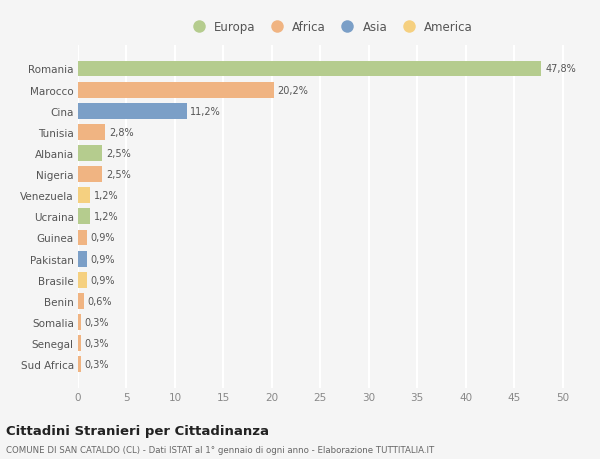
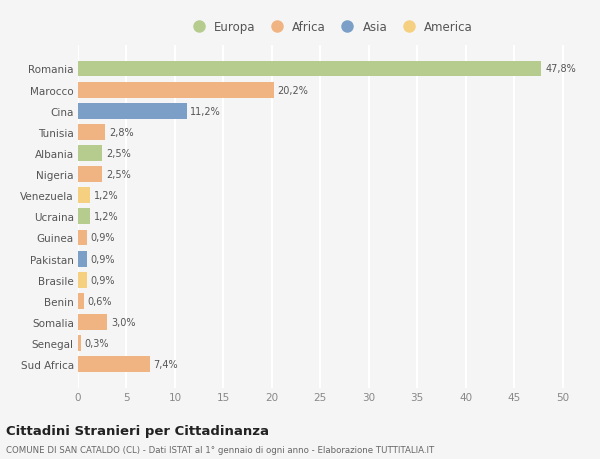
Somalia: 0,3% -> 3,0%
Sud Africa: 0,3% -> 7,4%
